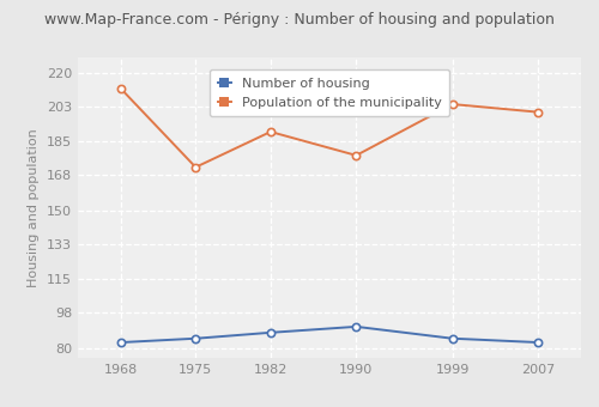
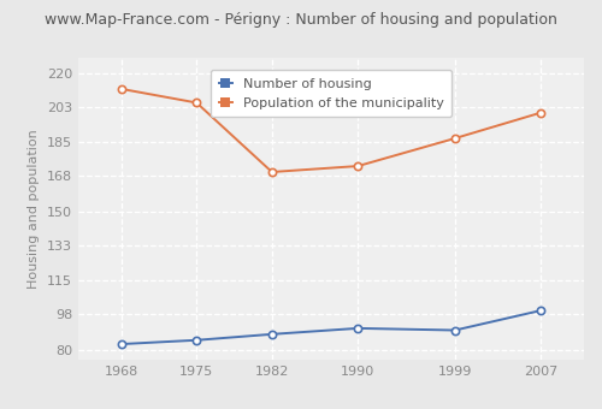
Population of the municipality/1975: 172 -> 205
Population of the municipality/1982: 190 -> 170
Population of the municipality/1990: 178 -> 173
Number of housing/1999: 85 -> 90
Population of the municipality/1999: 204 -> 187
Number of housing/2007: 83 -> 100
